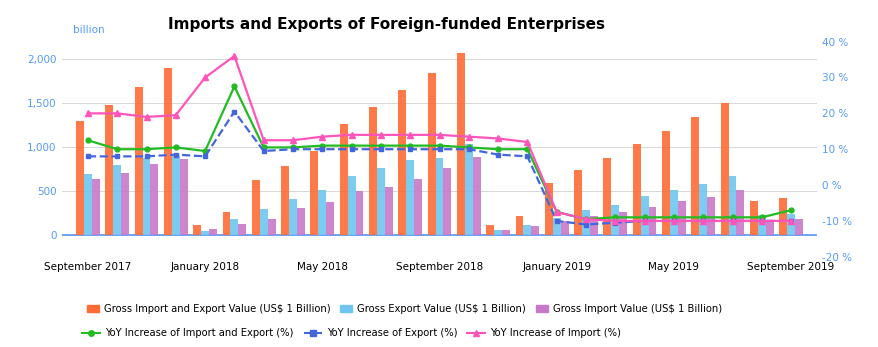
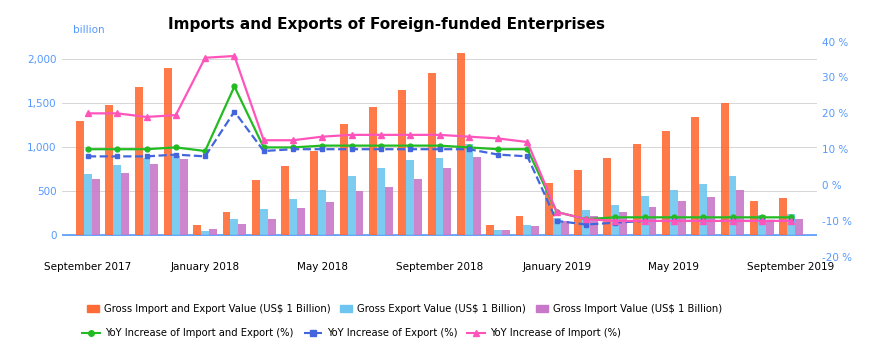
YoY Increase of Import and Export (%)/September 2017: 12.5 % -> 10.0 %
YoY Increase of Import (%)/January 2018: 30.0 % -> 35.5 %
YoY Increase of Import and Export (%)/September 2019: -7.0 % -> -9.0 %
